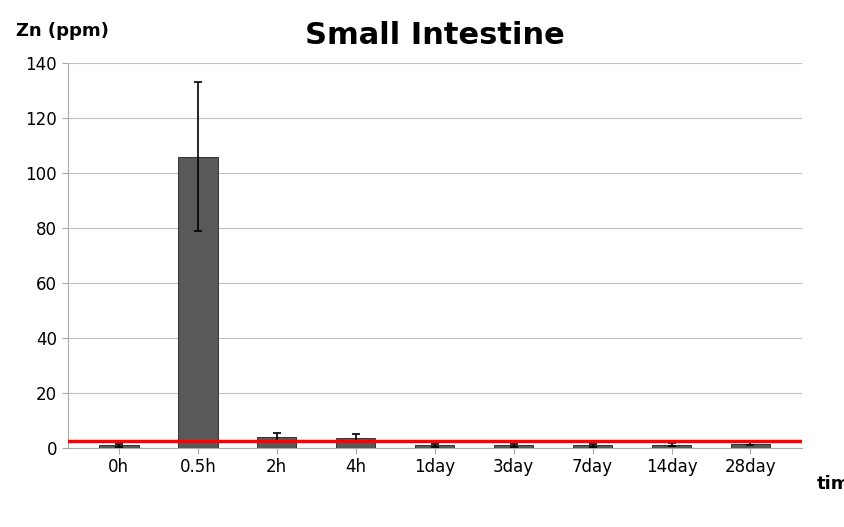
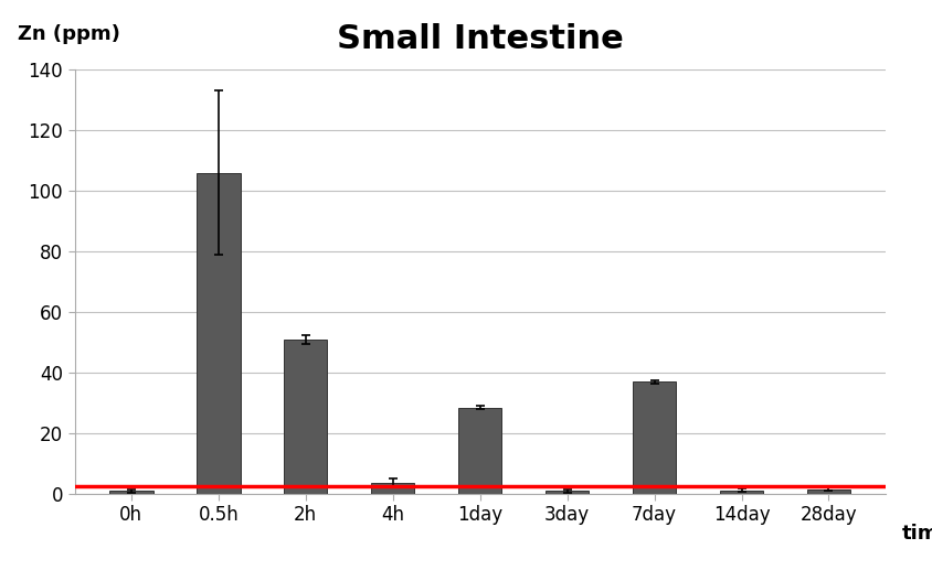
2h: 4.0 -> 51.0
1day: 1.0 -> 28.5
7day: 1.0 -> 37.0
